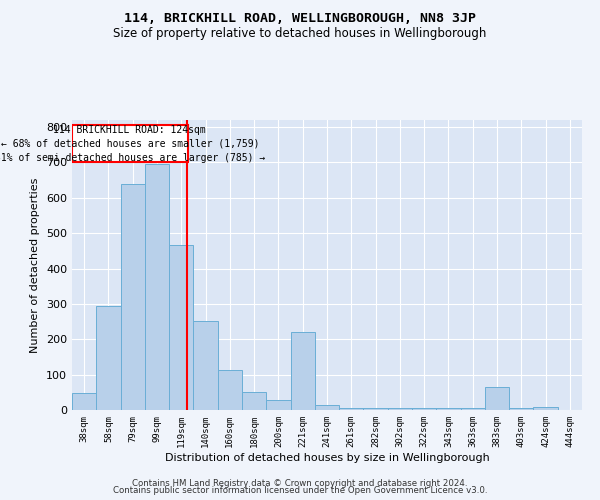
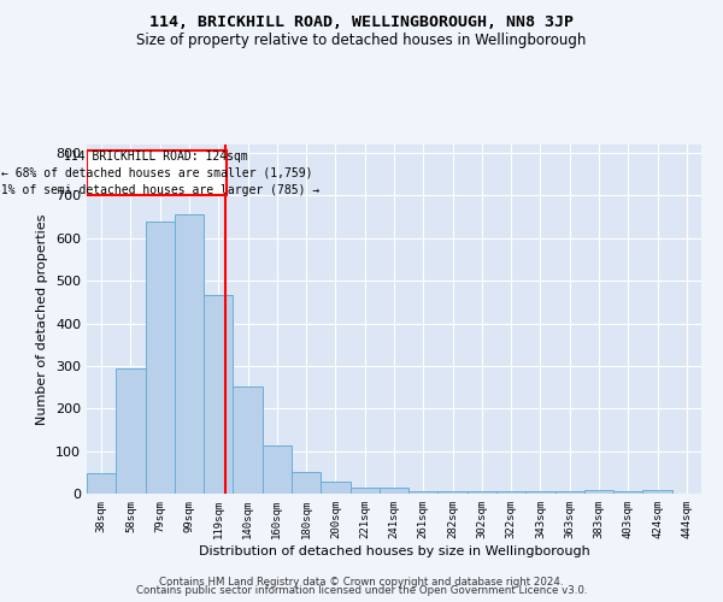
99sqm: 695 -> 657
221sqm: 220 -> 15
383sqm: 65 -> 8
